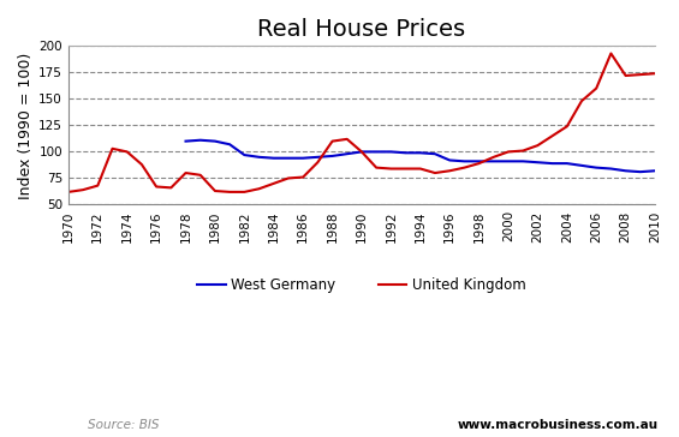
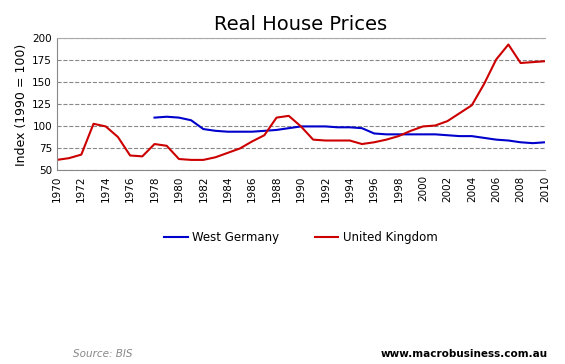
United Kingdom/1986: 76 -> 83
United Kingdom/2006: 160 -> 176
